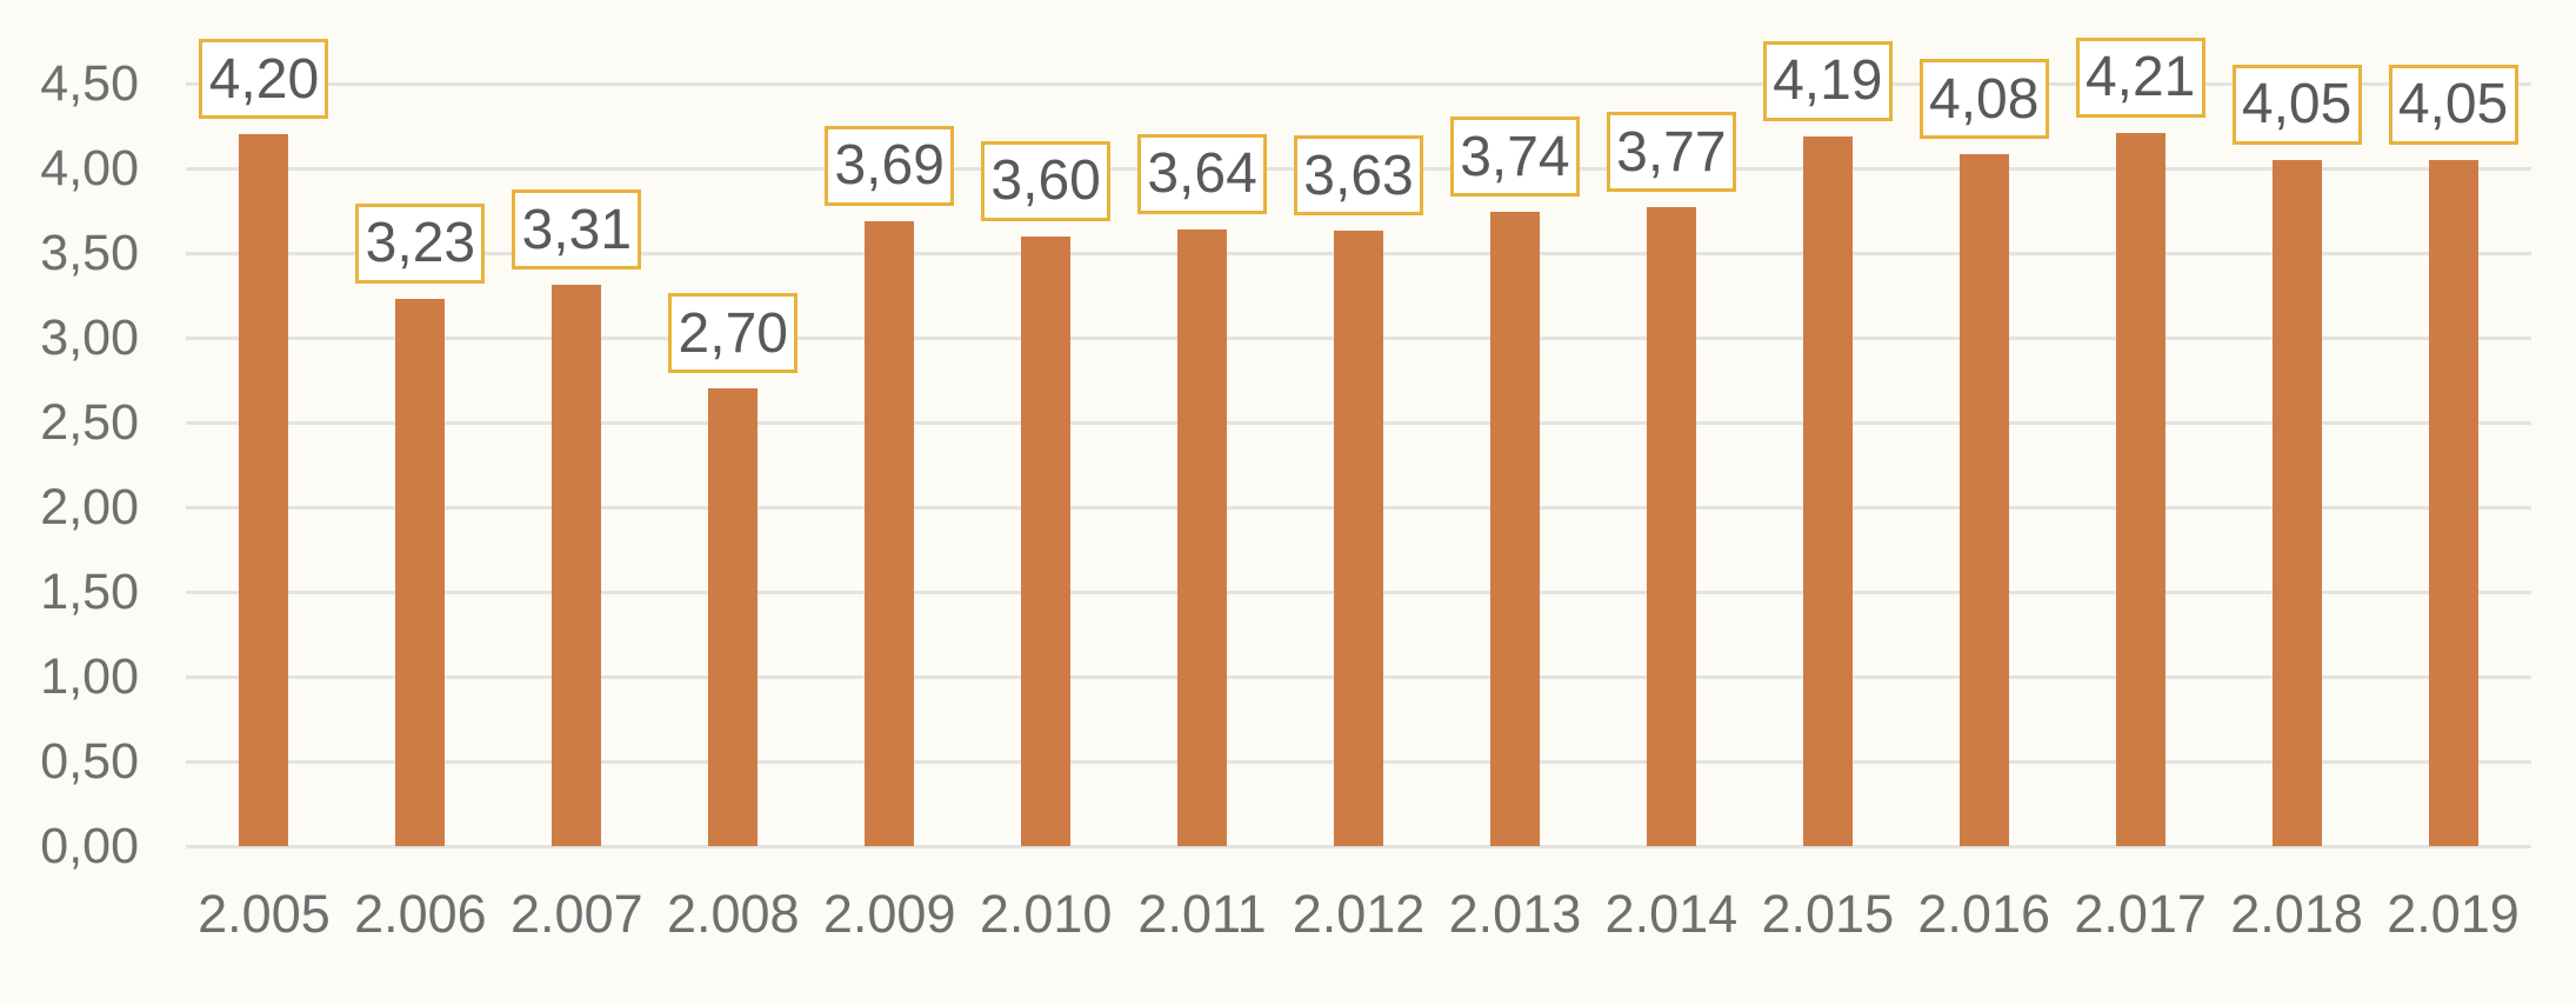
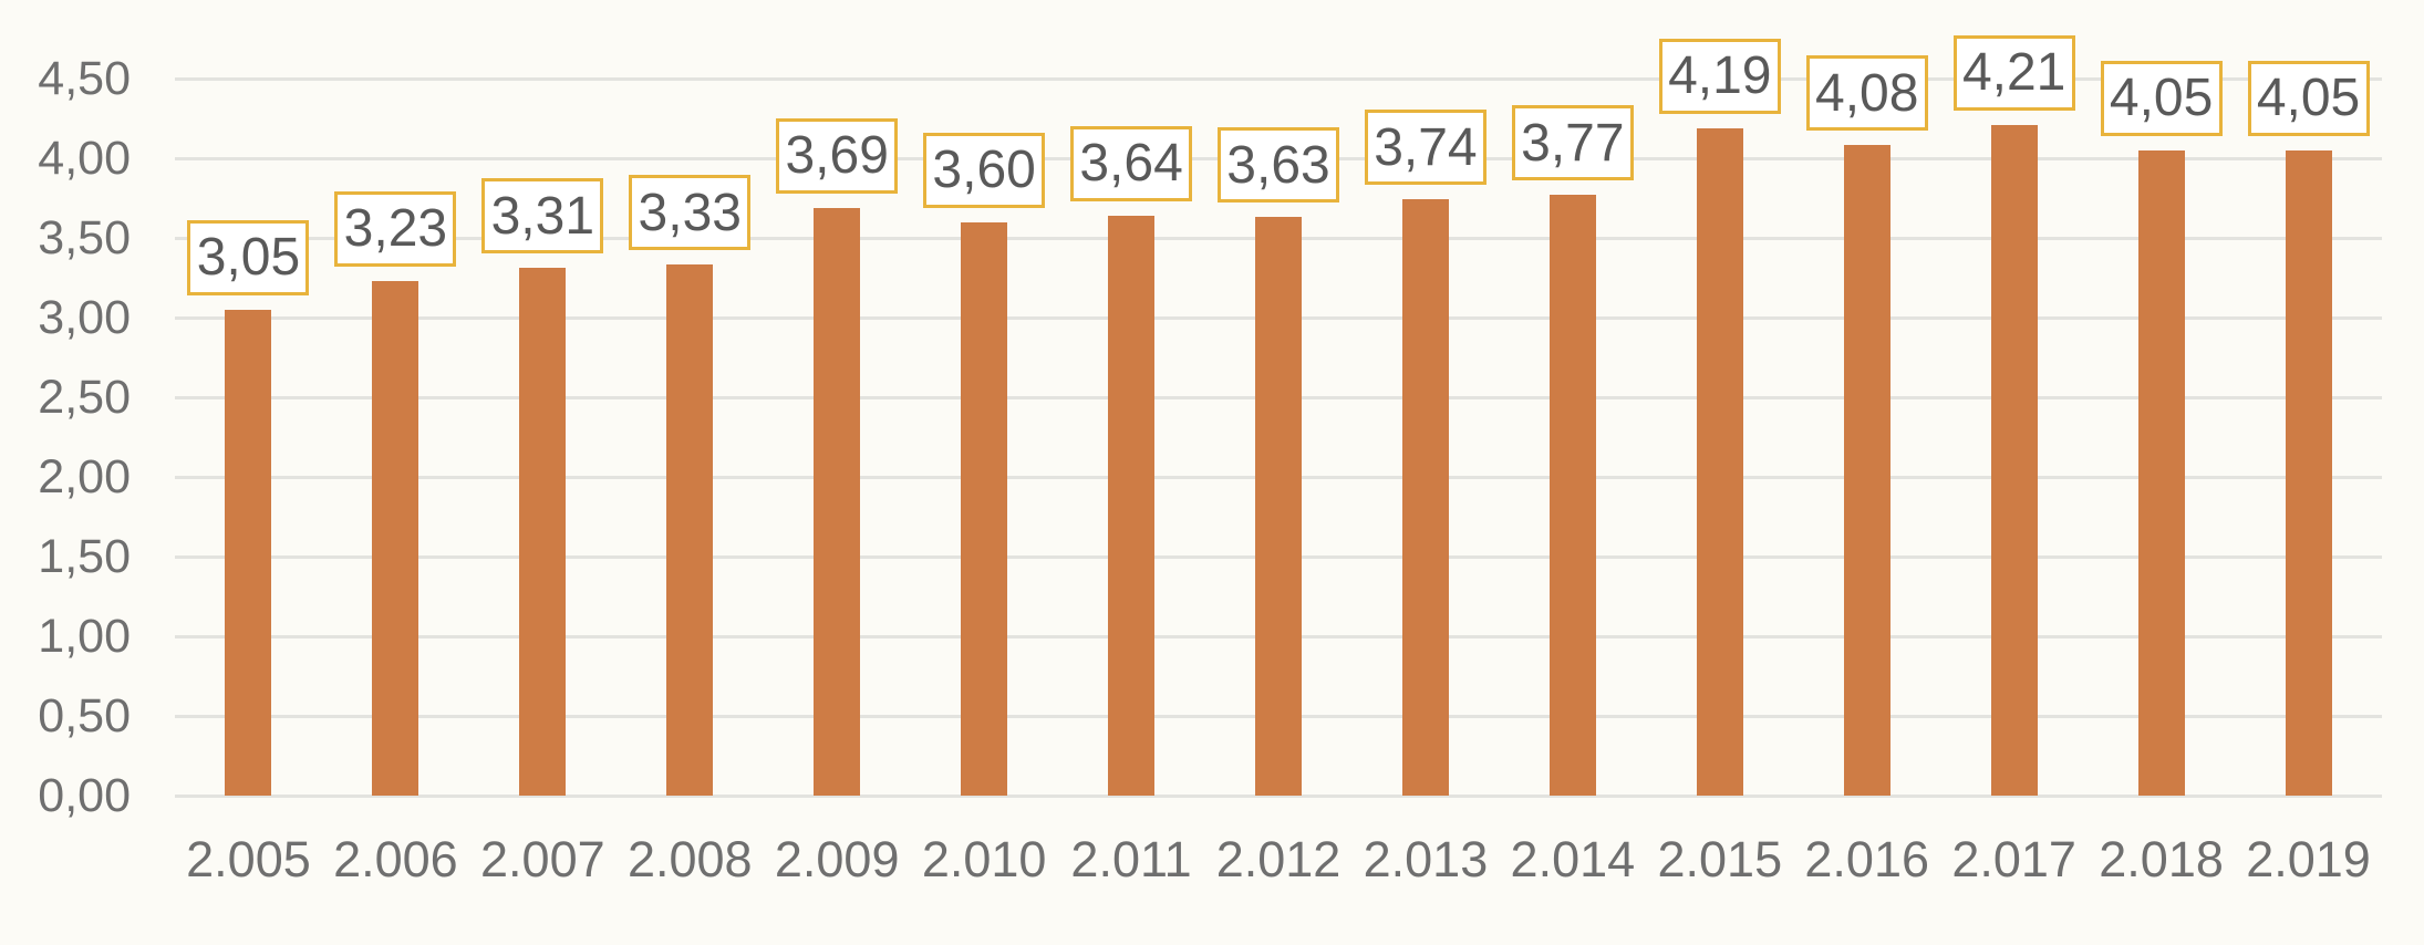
2.005: 4,20 -> 3,05
2.008: 2,70 -> 3,33
